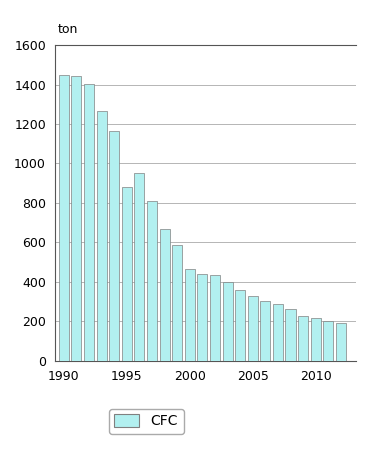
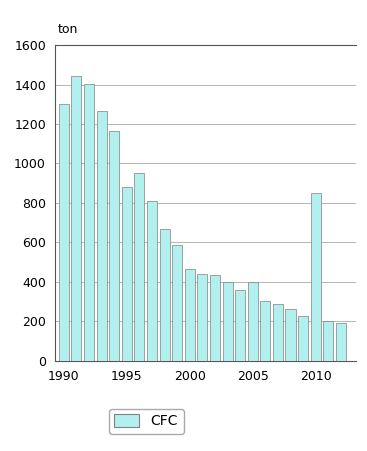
1990: 1450 -> 1300
2005: 330 -> 400
2010: 220 -> 850
